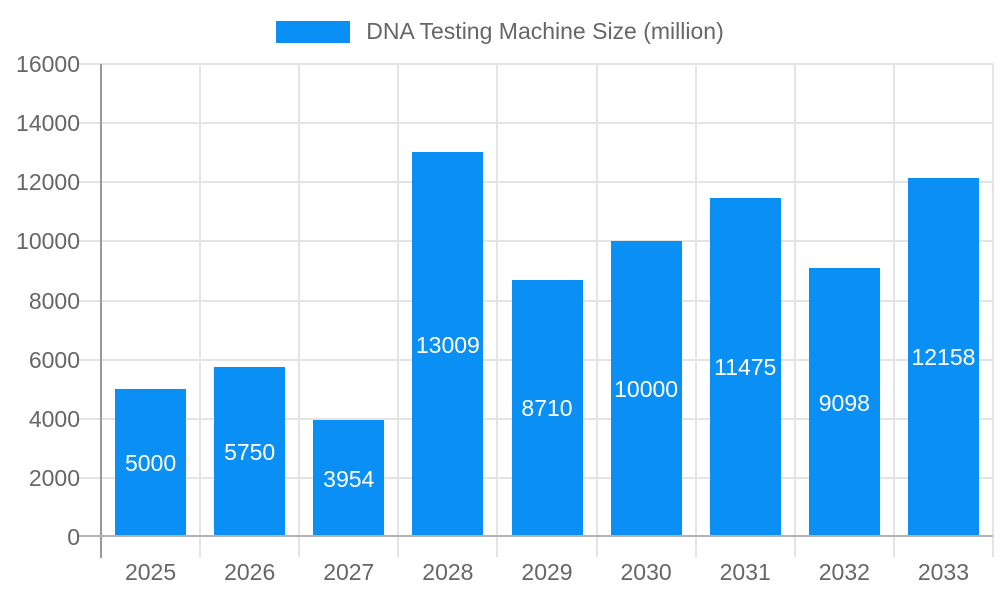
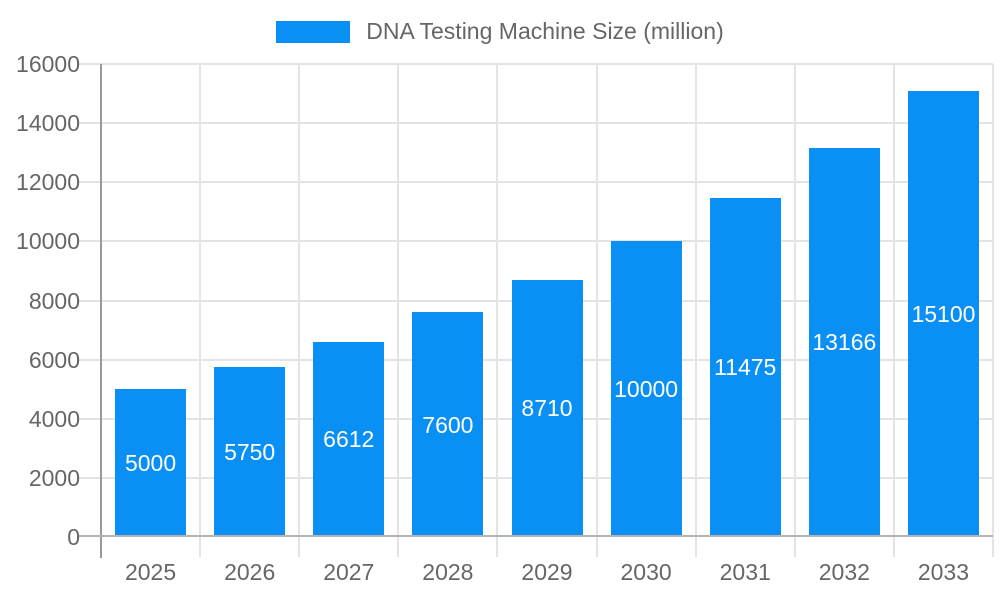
2027: 3954 -> 6612
2028: 13009 -> 7600
2032: 9098 -> 13166
2033: 12158 -> 15100
